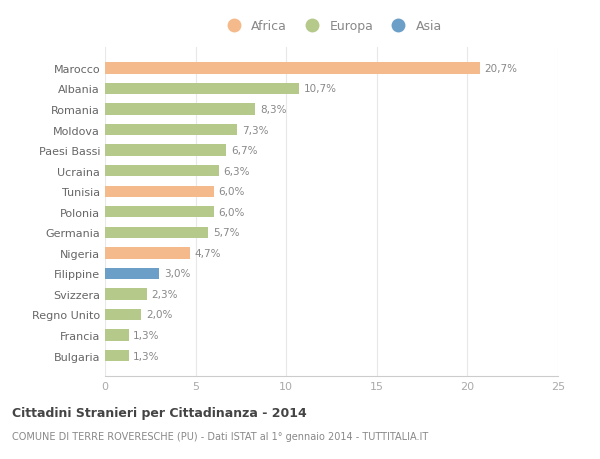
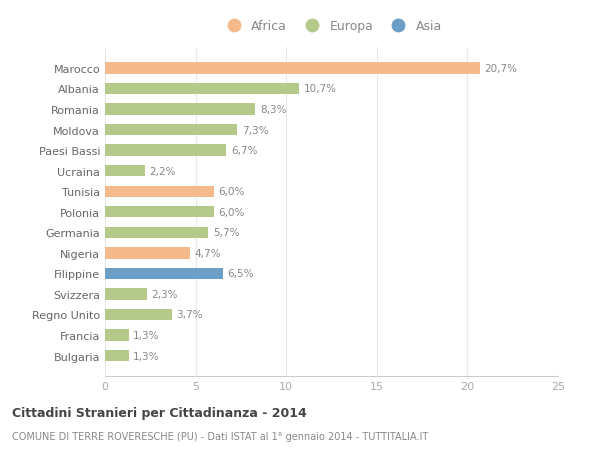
Ucraina: 6,3% -> 2,2%
Filippine: 3,0% -> 6,5%
Regno Unito: 2,0% -> 3,7%
